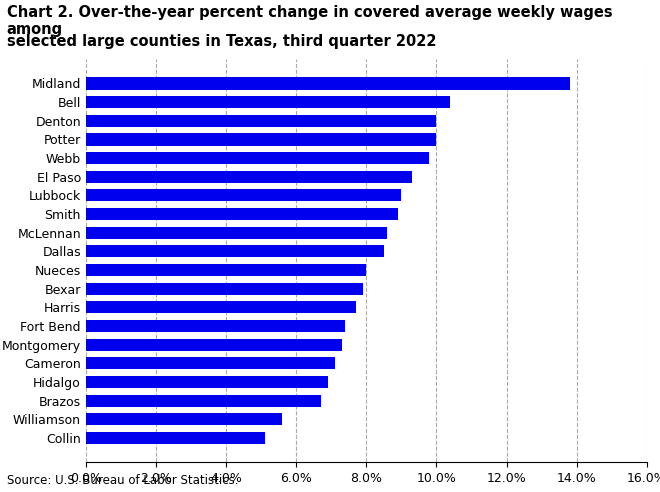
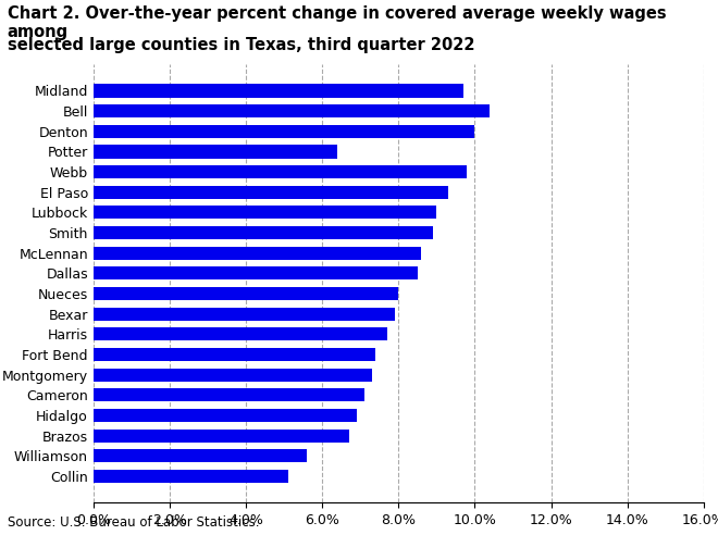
Midland: 13.8% -> 9.7%
Potter: 10.0% -> 6.4%
